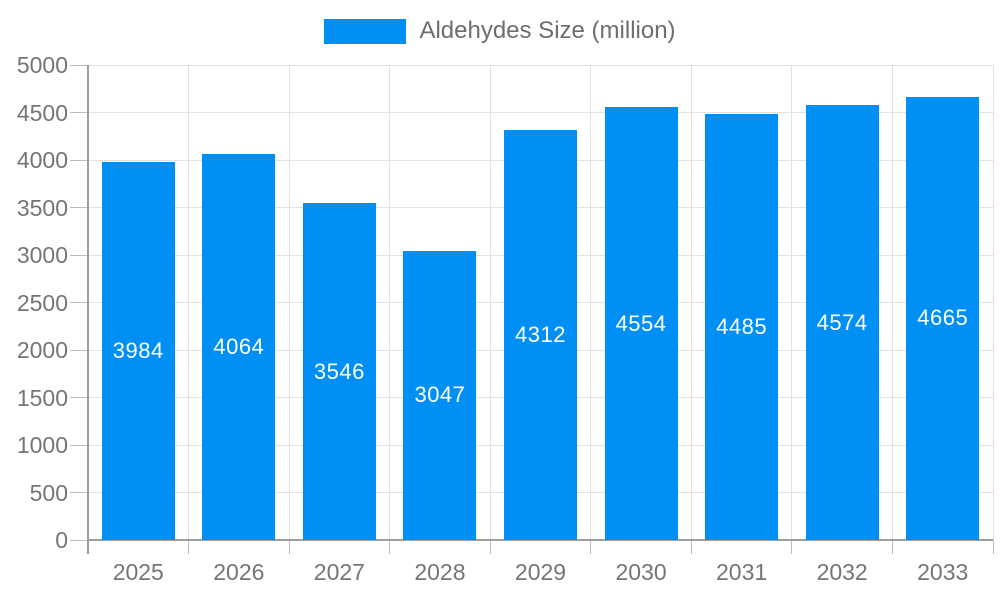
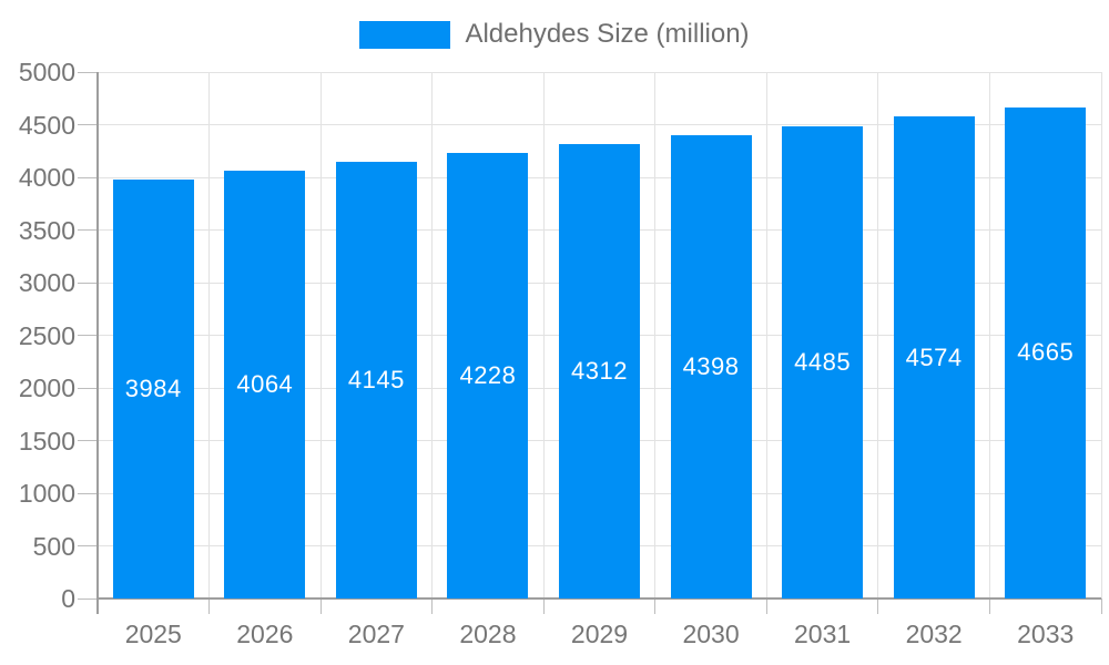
2027: 3546 -> 4145
2028: 3047 -> 4228
2030: 4554 -> 4398
